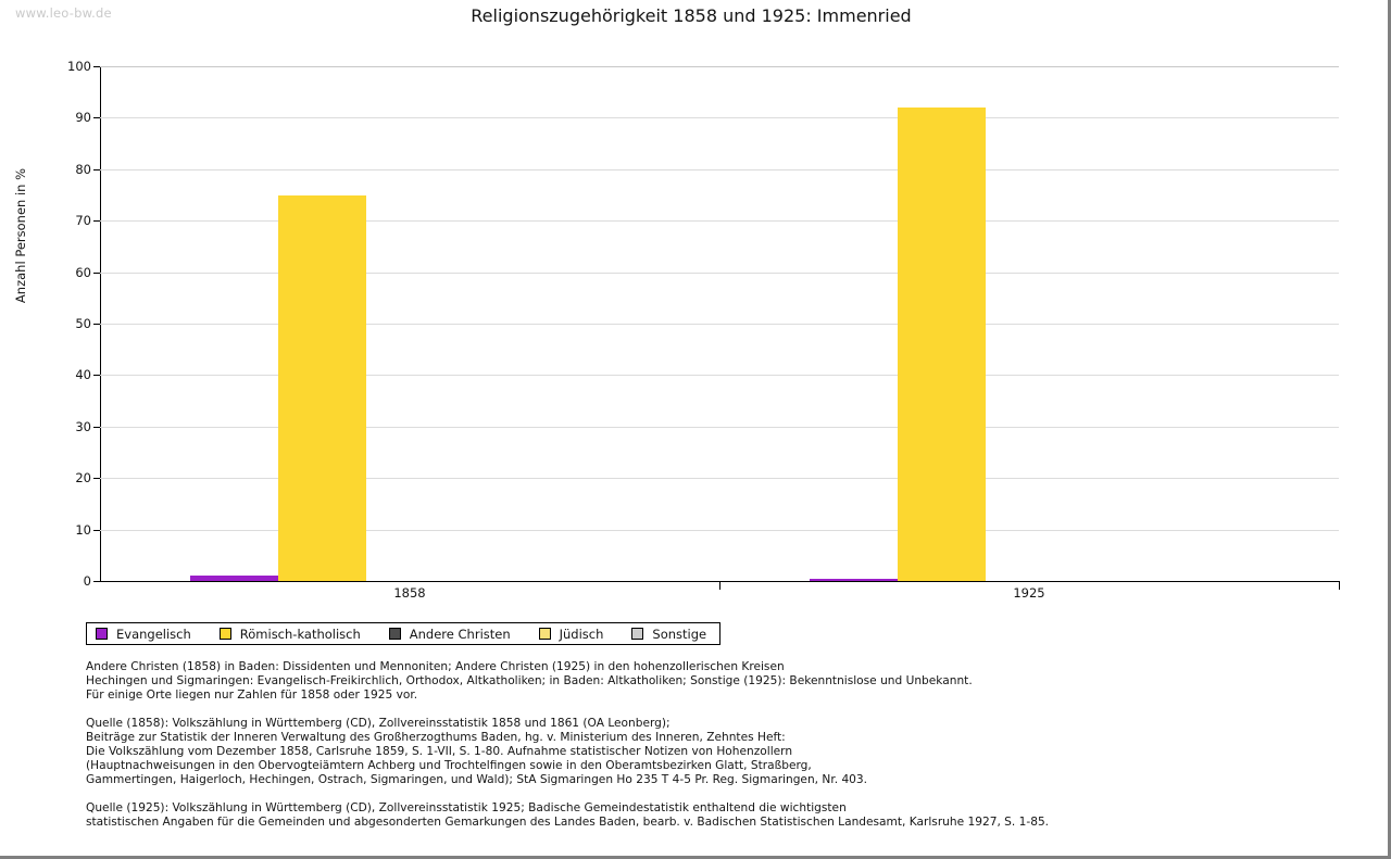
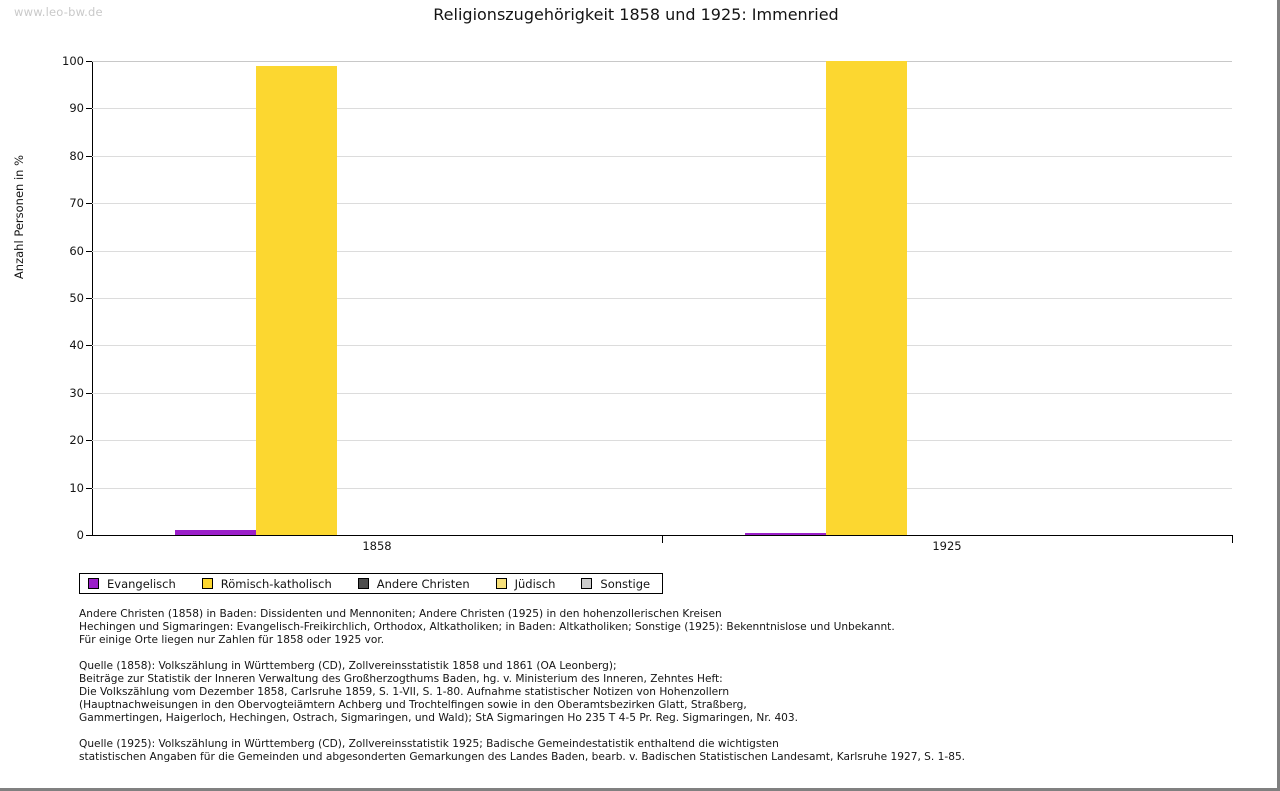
Römisch-katholisch/1858: 75 -> 99
Römisch-katholisch/1925: 92 -> 100
